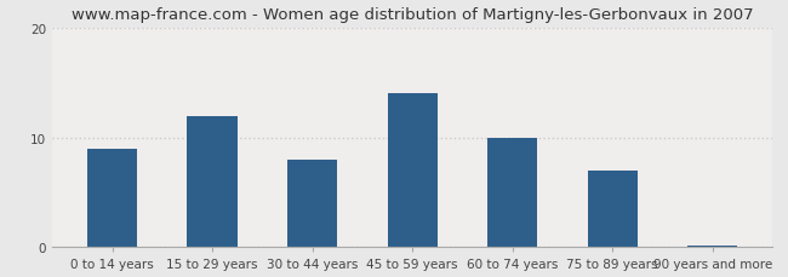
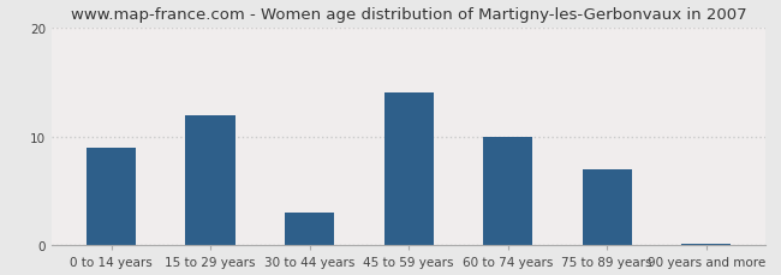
30 to 44 years: 8.0 -> 3.0
